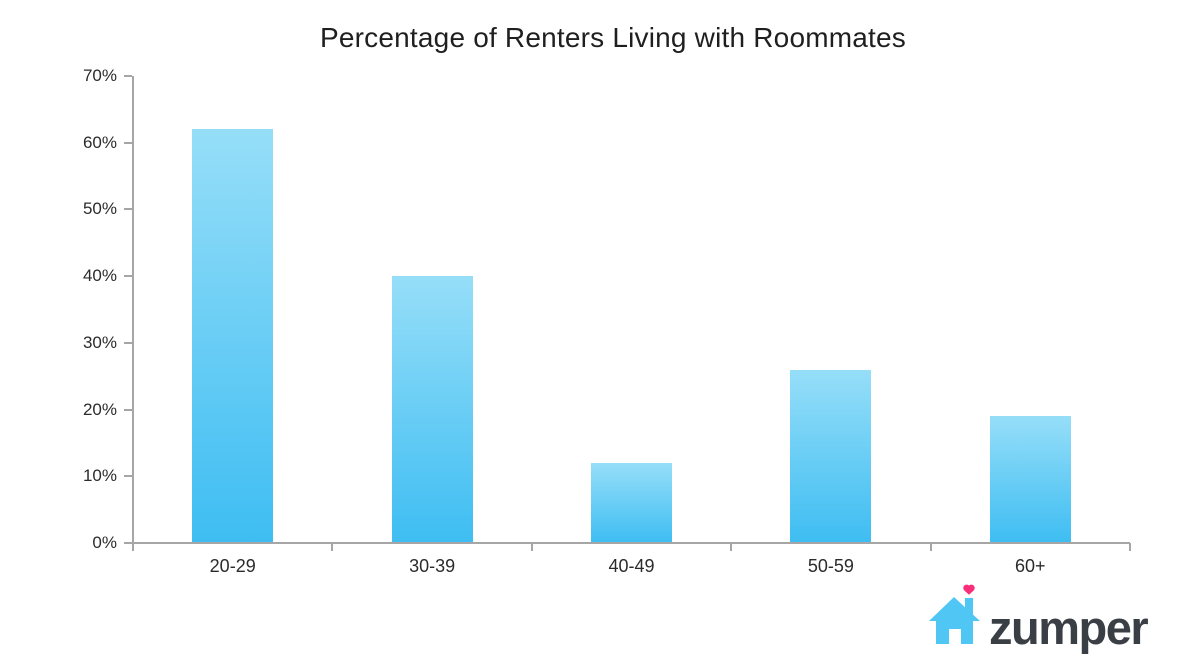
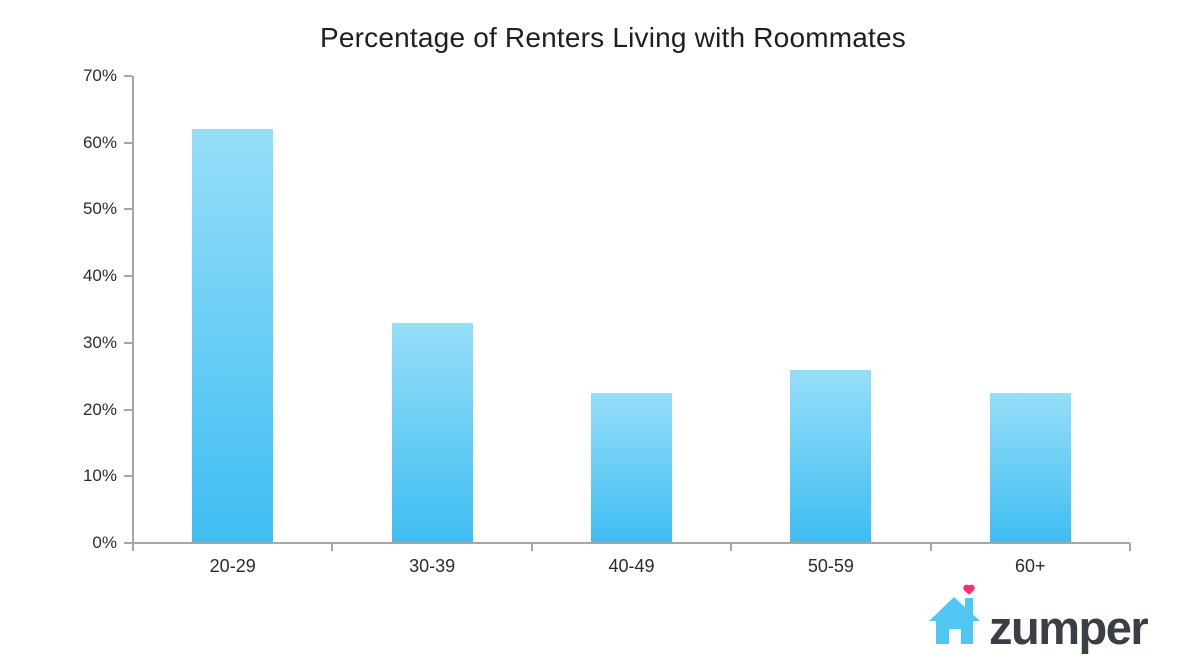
30-39: 40% -> 33%
40-49: 12% -> 22%
60+: 19% -> 22%
